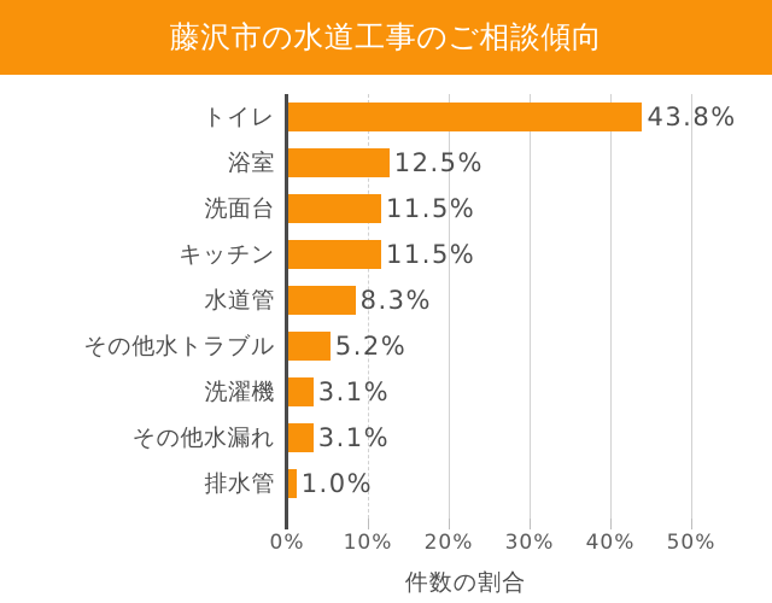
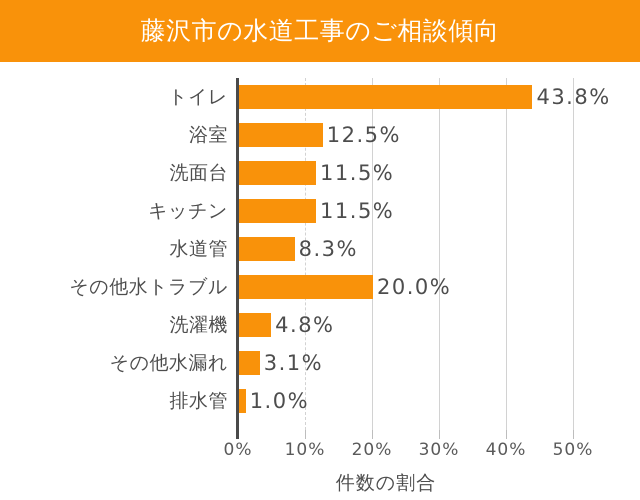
その他水トラブル: 5.2% -> 20.0%
洗濯機: 3.1% -> 4.8%
